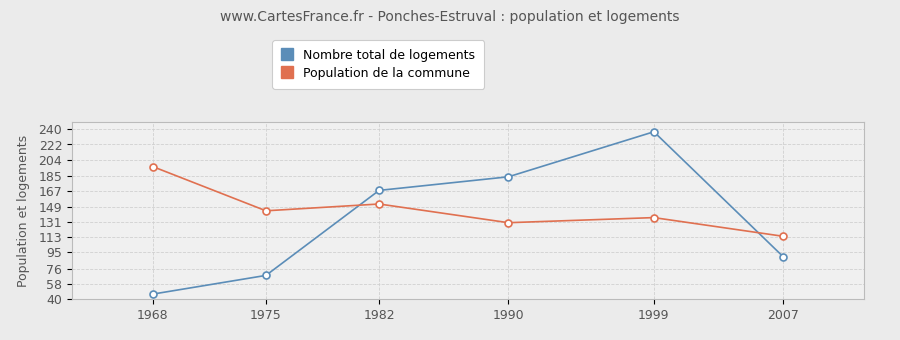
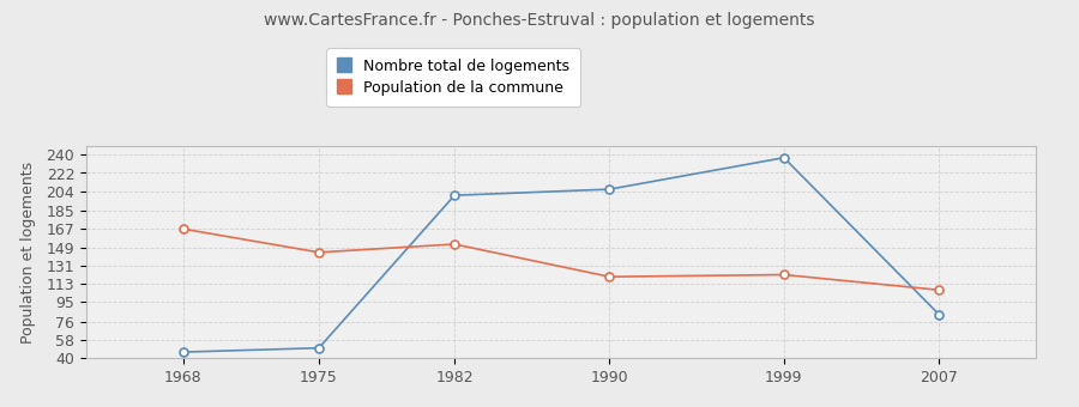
Population de la commune/1968: 196 -> 167
Nombre total de logements/1975: 68 -> 50
Nombre total de logements/1982: 168 -> 200
Nombre total de logements/1990: 184 -> 206
Population de la commune/1990: 130 -> 120
Population de la commune/1999: 136 -> 122
Nombre total de logements/2007: 90 -> 83
Population de la commune/2007: 114 -> 107
